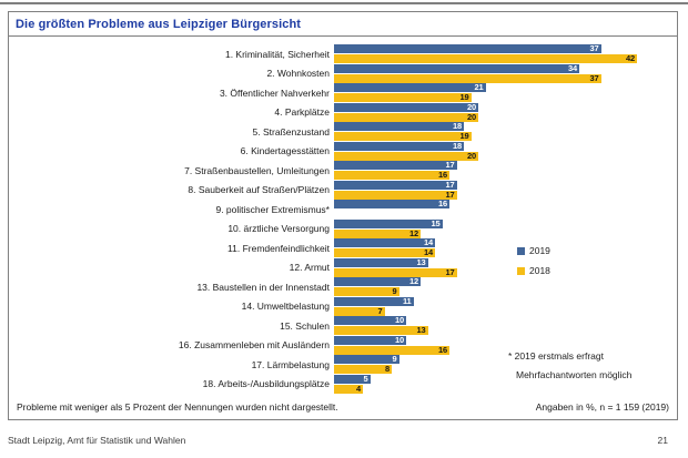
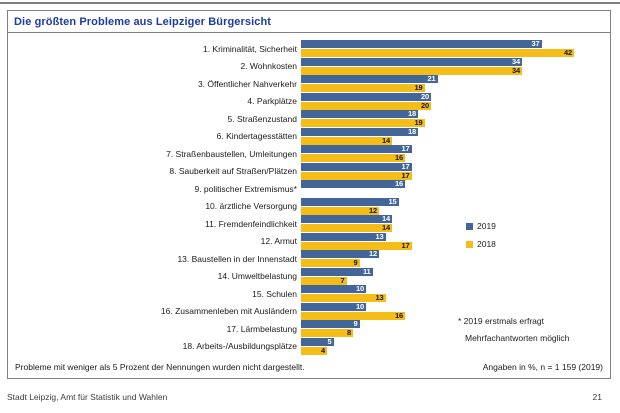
2018/2. Wohnkosten: 37 -> 34
2018/6. Kindertagesstätten: 20 -> 14
